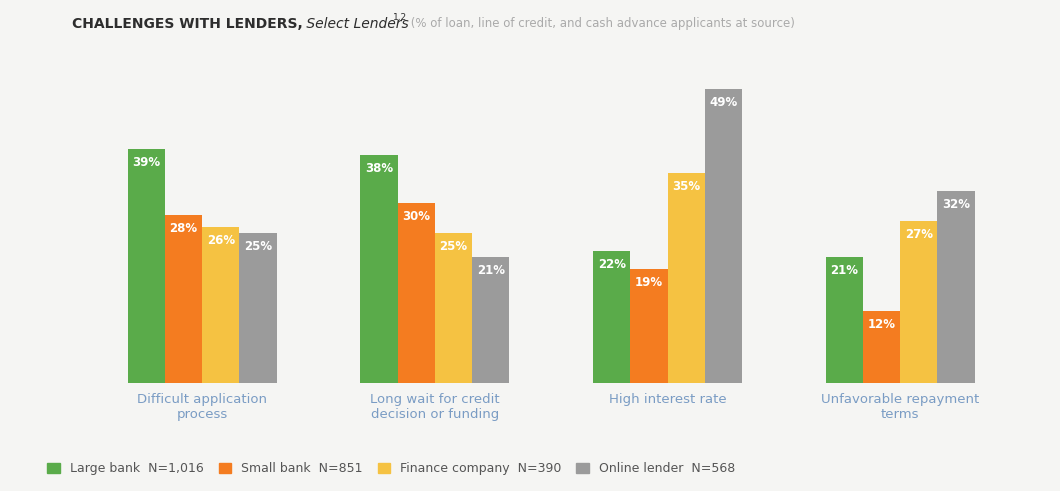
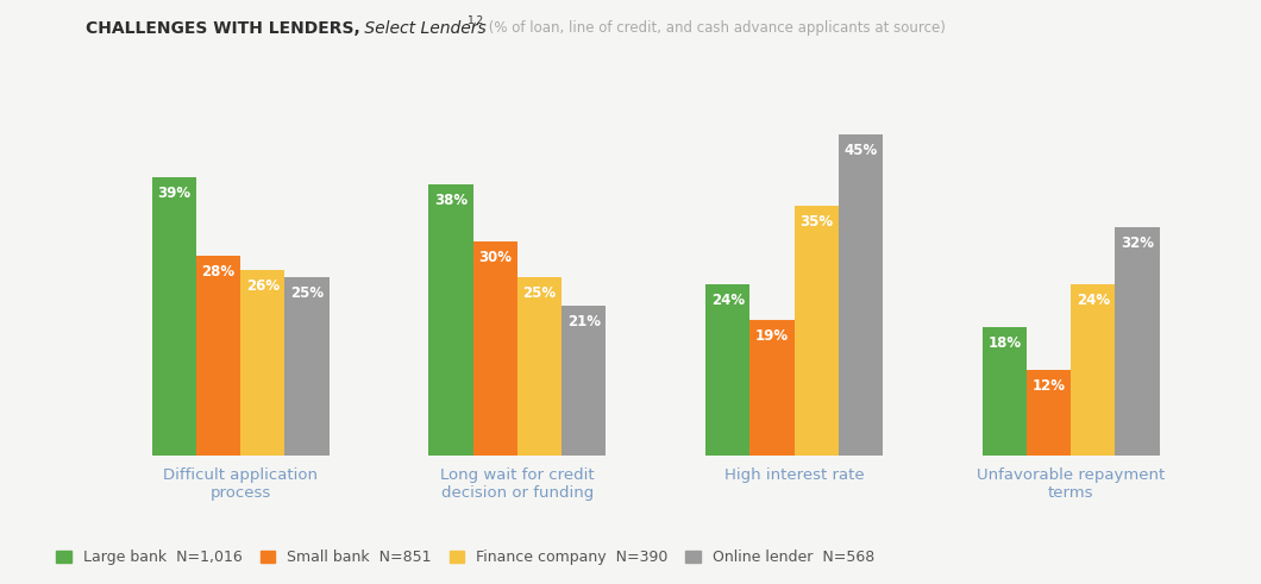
Large bank N=1,016/High interest rate: 22% -> 24%
Online lender N=568/High interest rate: 49% -> 45%
Large bank N=1,016/Unfavorable repayment terms: 21% -> 18%
Finance company N=390/Unfavorable repayment terms: 27% -> 24%
